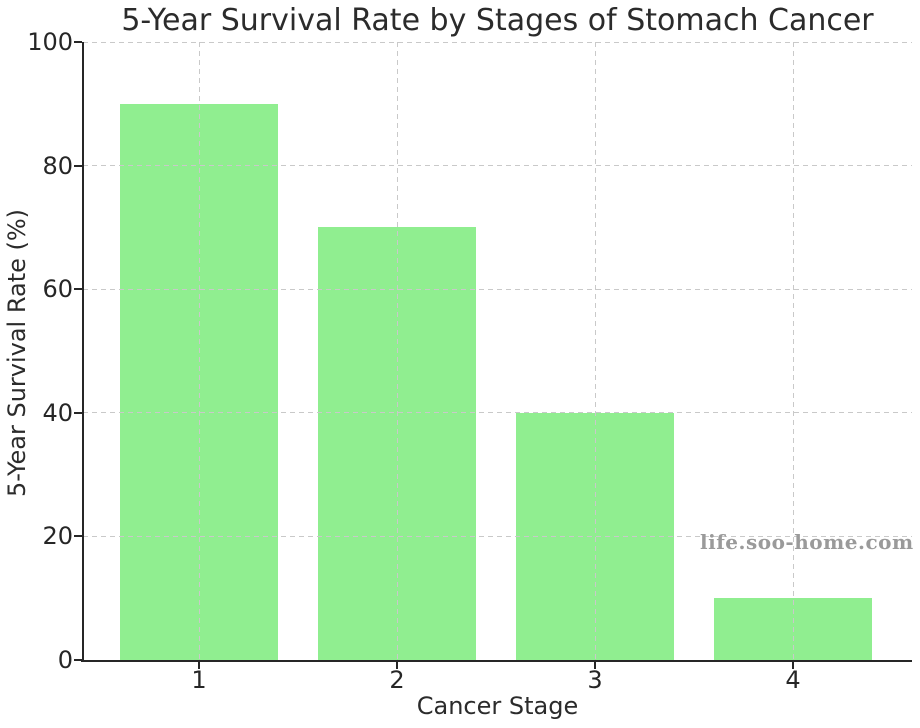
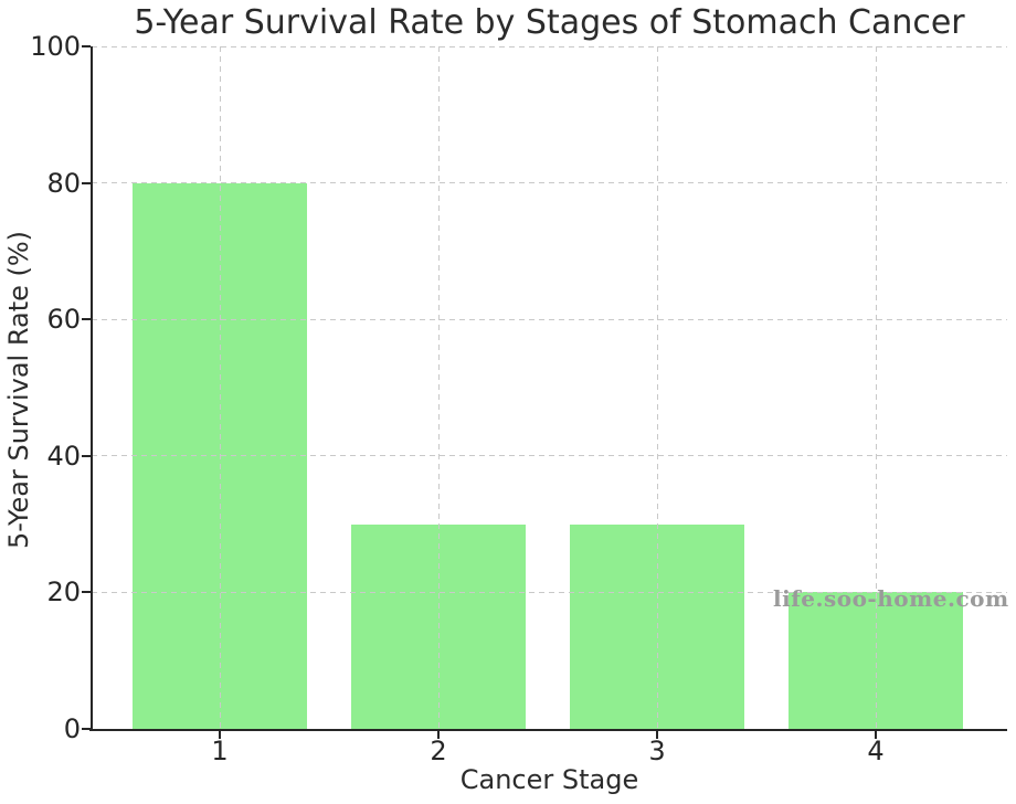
1: 90 -> 80
2: 70 -> 30
3: 40 -> 30
4: 10 -> 20
